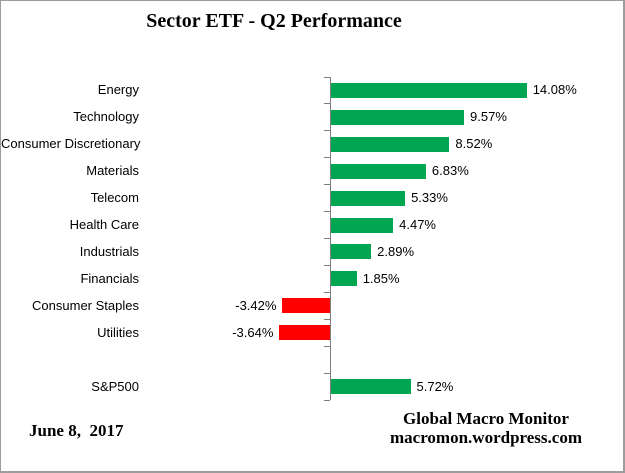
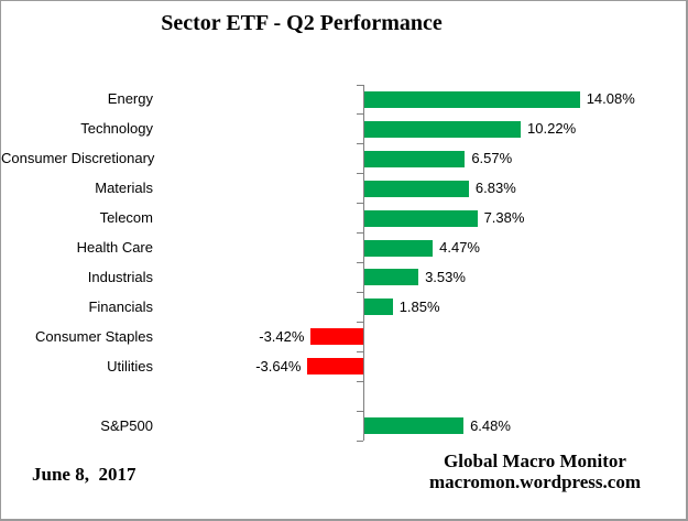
Technology: 9.57% -> 10.22%
Consumer Discretionary: 8.52% -> 6.57%
Telecom: 5.33% -> 7.38%
Industrials: 2.89% -> 3.53%
S&P500: 5.72% -> 6.48%
